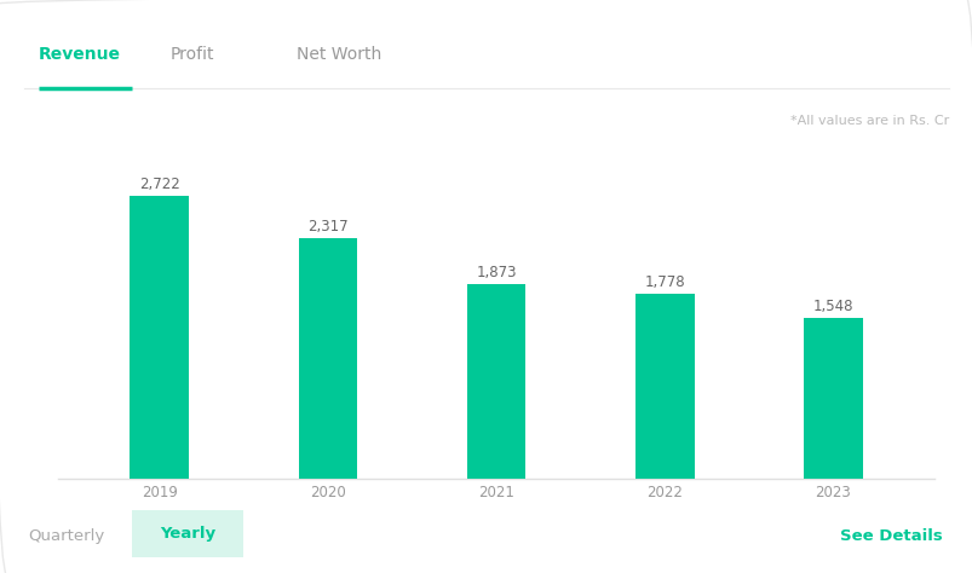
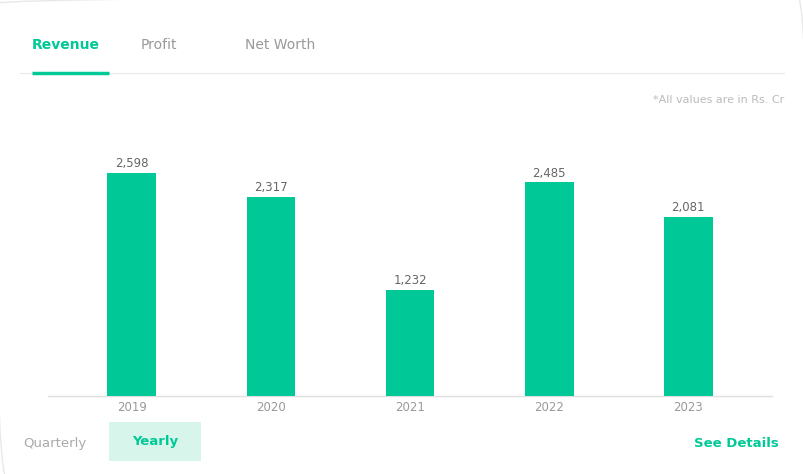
2019: 2,722 -> 2,598
2021: 1,873 -> 1,232
2022: 1,778 -> 2,485
2023: 1,548 -> 2,081
